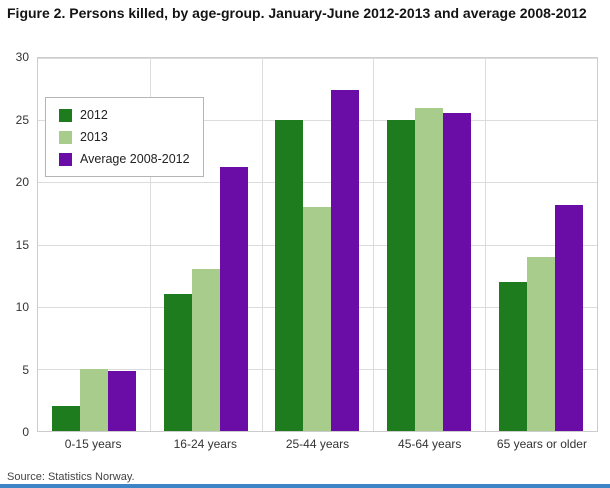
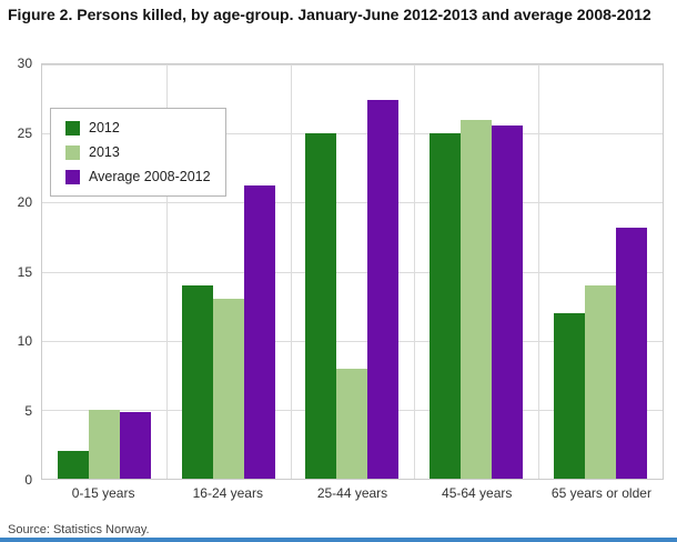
2012/16-24 years: 11 -> 14
2013/25-44 years: 18 -> 8
